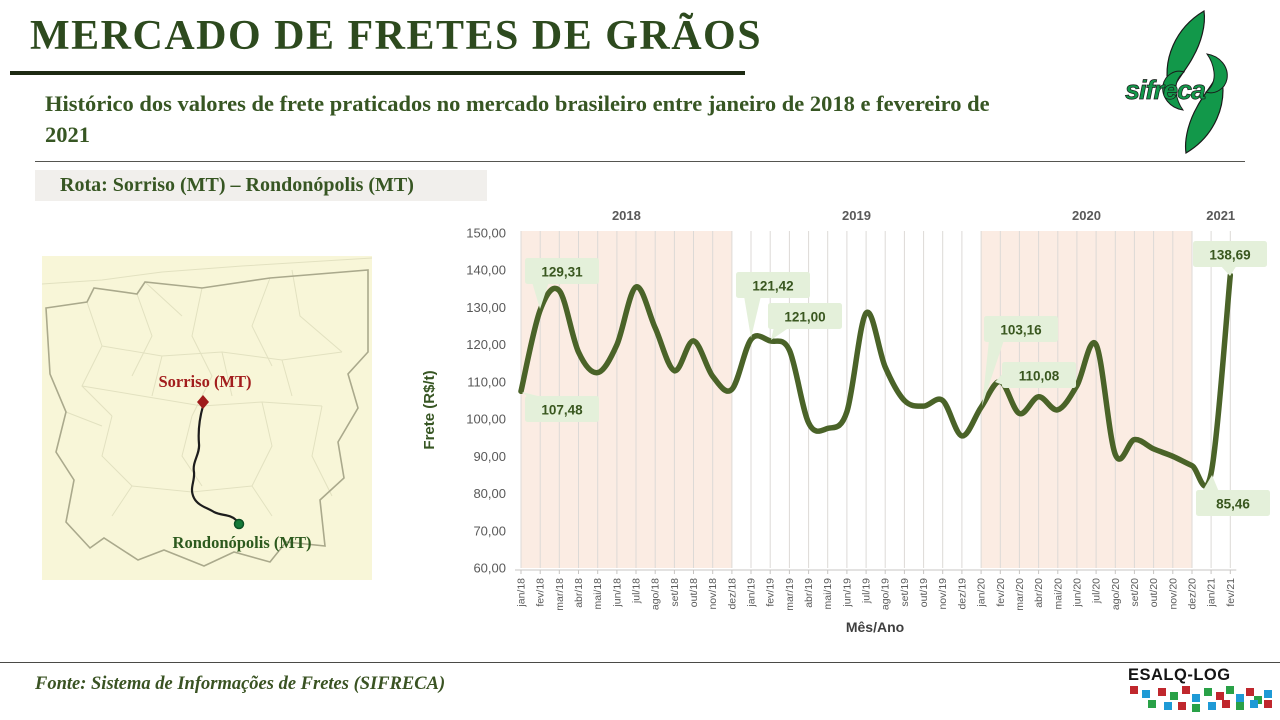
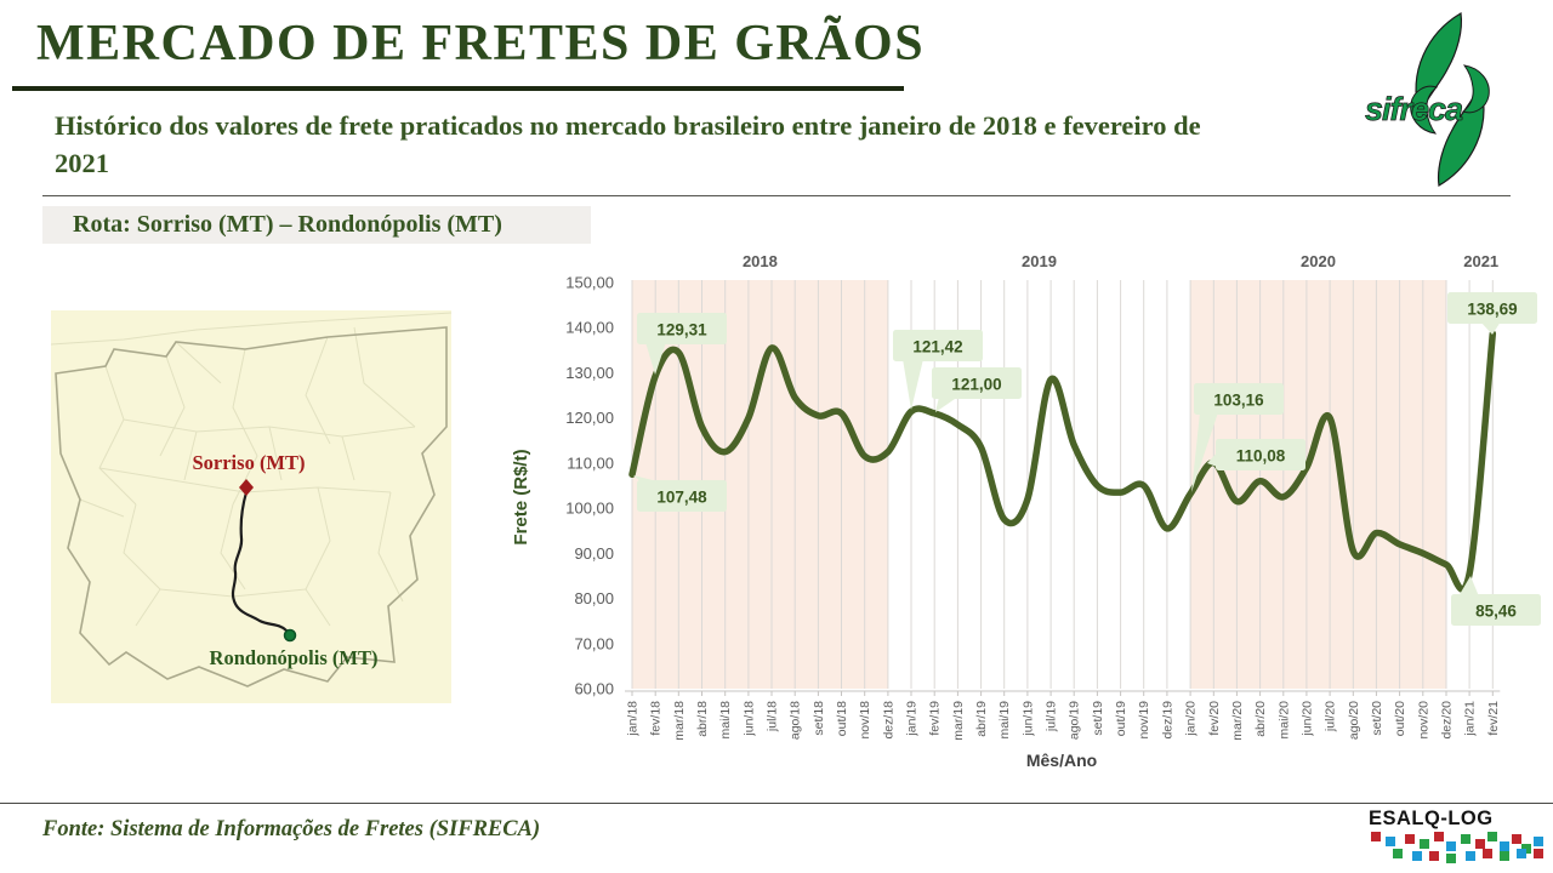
set/18: 113 -> 120
dez/18: 108 -> 112
abr/19: 99 -> 114
